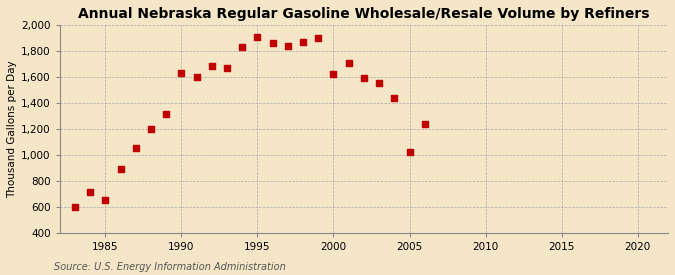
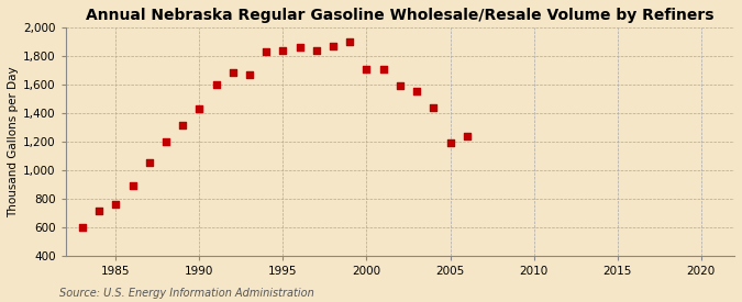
1985: 650 -> 760
1990: 1,630 -> 1,430
1995: 1,910 -> 1,840
2000: 1,620 -> 1,710
2005: 1,020 -> 1,190
